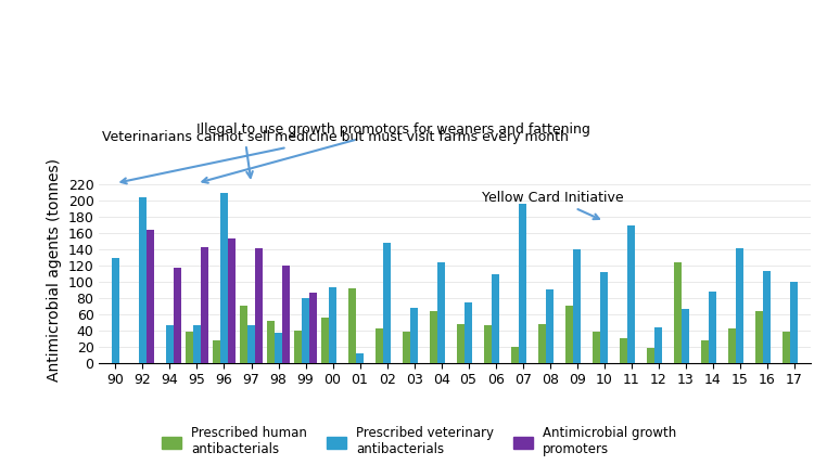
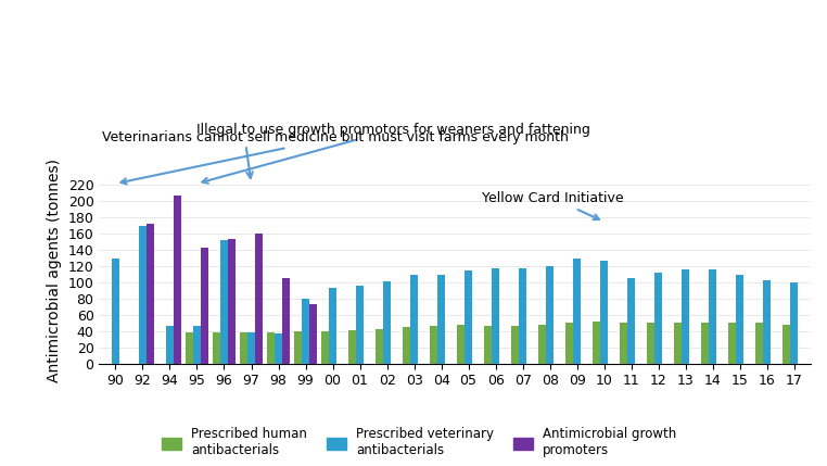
Prescribed veterinary antibacterials/92: 204 -> 170
Antimicrobial growth promoters/92: 164 -> 172
Antimicrobial growth promoters/94: 118 -> 207
Prescribed human antibacterials/96: 28 -> 38
Prescribed veterinary antibacterials/96: 210 -> 152
Prescribed human antibacterials/97: 70 -> 38
Prescribed veterinary antibacterials/97: 46 -> 38
Antimicrobial growth promoters/97: 142 -> 160
Prescribed human antibacterials/98: 52 -> 38
Antimicrobial growth promoters/98: 120 -> 105
Antimicrobial growth promoters/99: 86 -> 73
Prescribed human antibacterials/00: 56 -> 40
Prescribed human antibacterials/01: 92 -> 41
Prescribed veterinary antibacterials/01: 12 -> 96
Prescribed veterinary antibacterials/02: 148 -> 102
Prescribed human antibacterials/03: 38 -> 45
Prescribed veterinary antibacterials/03: 68 -> 110
Prescribed human antibacterials/04: 64 -> 46
Prescribed veterinary antibacterials/04: 124 -> 110
Prescribed veterinary antibacterials/05: 74 -> 115
Prescribed veterinary antibacterials/06: 110 -> 118
Prescribed human antibacterials/07: 20 -> 47
Prescribed veterinary antibacterials/07: 196 -> 118
Prescribed veterinary antibacterials/08: 90 -> 120
Prescribed human antibacterials/09: 70 -> 50
Prescribed veterinary antibacterials/09: 140 -> 130
Prescribed human antibacterials/10: 38 -> 52
Prescribed veterinary antibacterials/10: 112 -> 127
Prescribed human antibacterials/11: 30 -> 50
Prescribed veterinary antibacterials/11: 170 -> 106
Prescribed human antibacterials/12: 18 -> 51
Prescribed veterinary antibacterials/12: 44 -> 112
Prescribed human antibacterials/13: 124 -> 51
Prescribed veterinary antibacterials/13: 66 -> 116
Prescribed human antibacterials/14: 28 -> 51
Prescribed veterinary antibacterials/14: 88 -> 116
Prescribed human antibacterials/15: 42 -> 51
Prescribed veterinary antibacterials/15: 142 -> 110
Prescribed human antibacterials/16: 64 -> 51
Prescribed veterinary antibacterials/16: 114 -> 103
Prescribed human antibacterials/17: 38 -> 48
